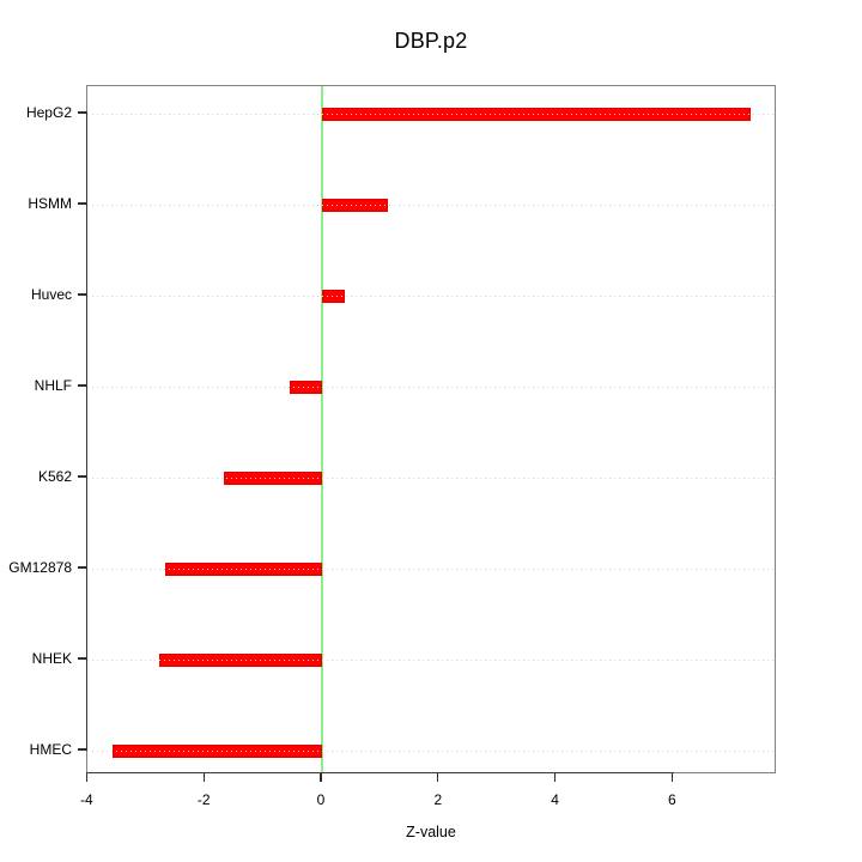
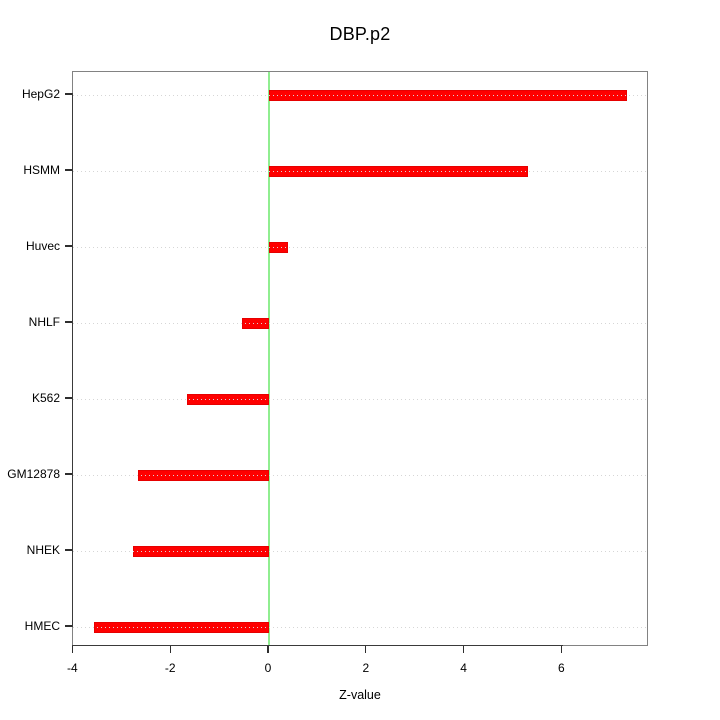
HSMM: 1.1 -> 5.3
